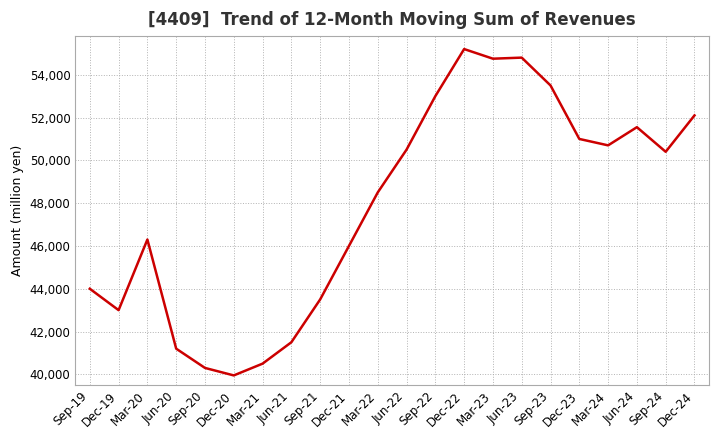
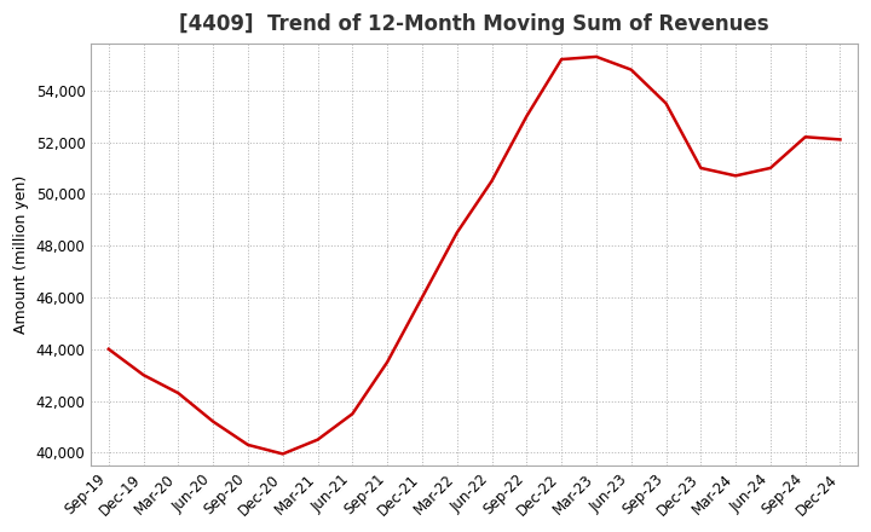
Mar-20: 46,300 -> 42,300
Mar-23: 54,750 -> 55,300
Jun-24: 51,550 -> 51,000
Sep-24: 50,400 -> 52,200
